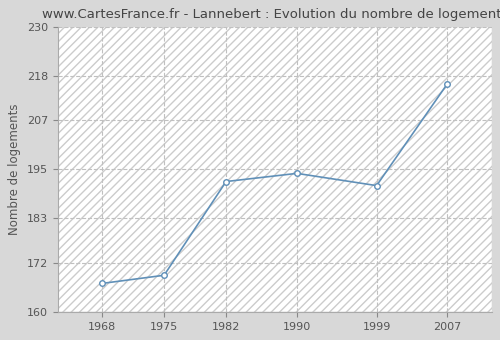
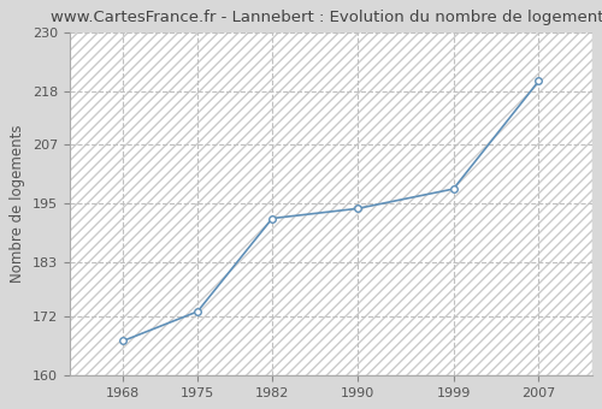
1975: 169 -> 173
1999: 191 -> 198
2007: 216 -> 220
